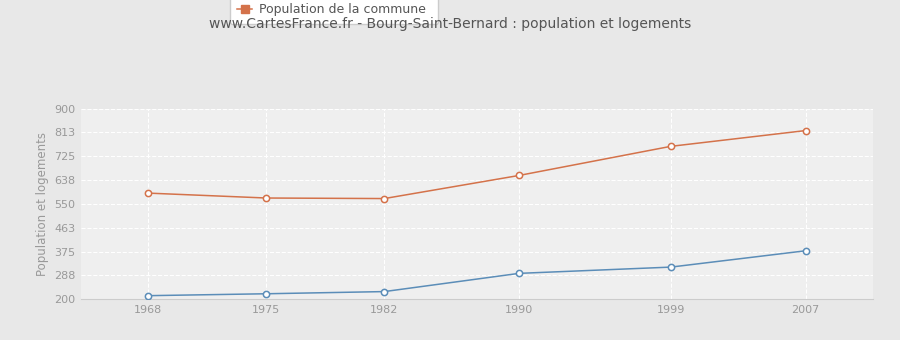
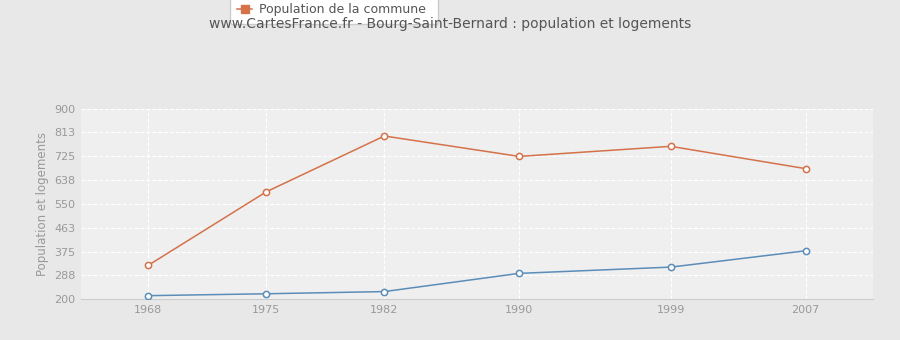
Population de la commune/1968: 590 -> 325
Population de la commune/1975: 572 -> 595
Population de la commune/1982: 570 -> 800
Population de la commune/1990: 655 -> 725
Population de la commune/2007: 820 -> 680
